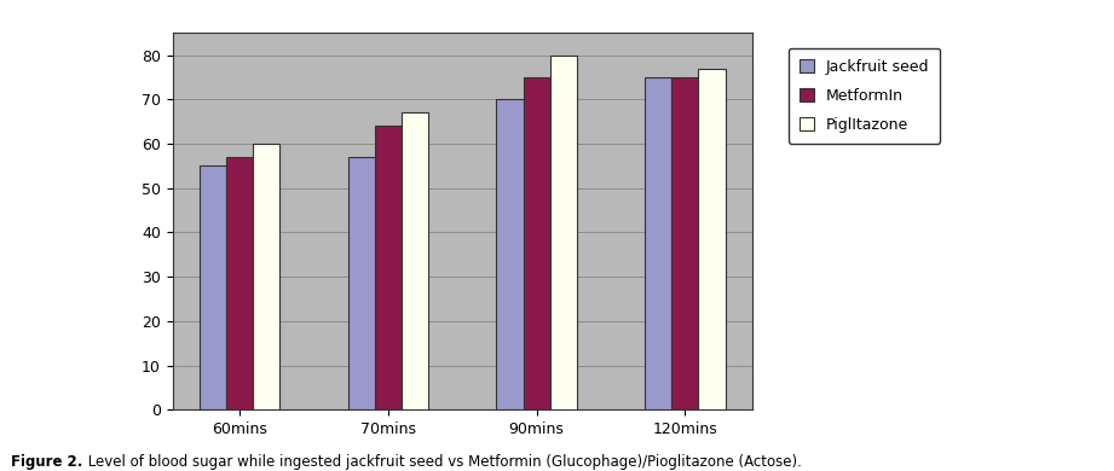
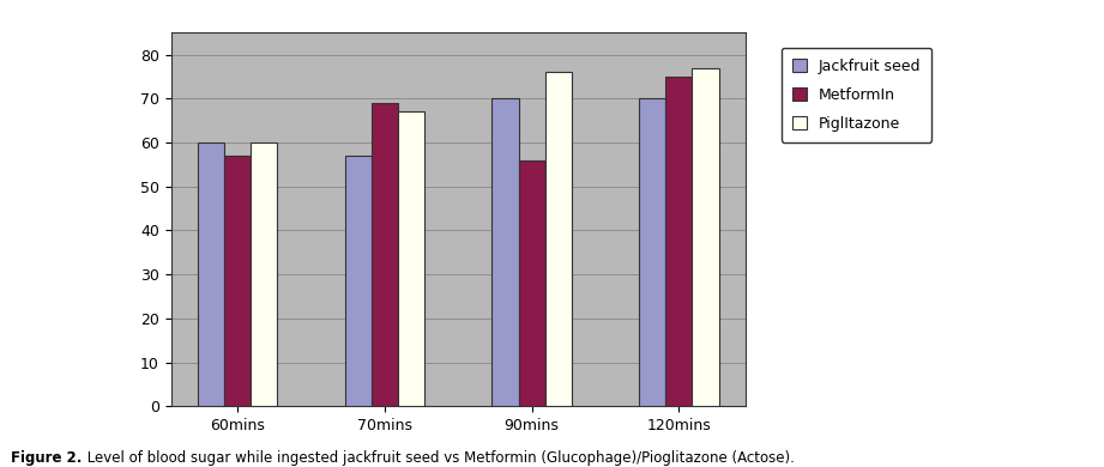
Jackfruit seed/60mins: 55 -> 60
MetformIn/70mins: 64 -> 69
MetformIn/90mins: 75 -> 56
PiglItazone/90mins: 80 -> 76
Jackfruit seed/120mins: 75 -> 70
